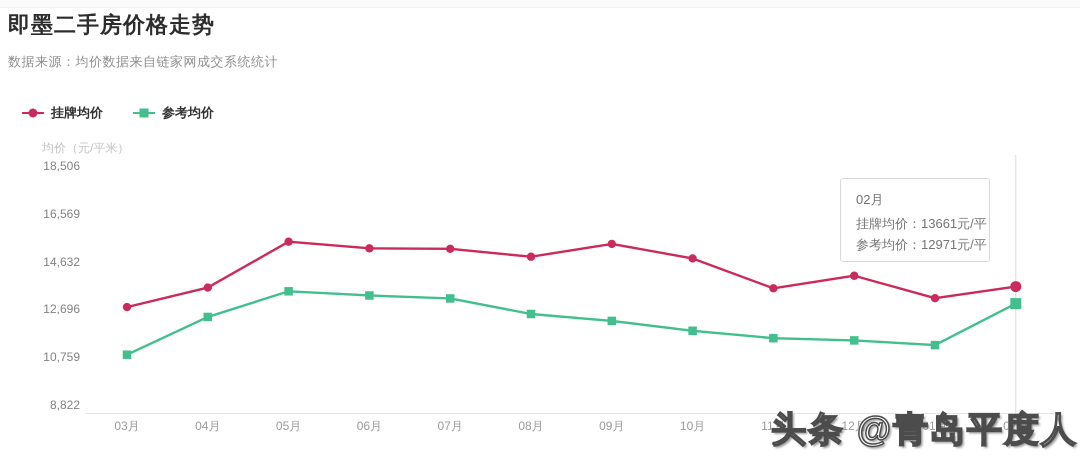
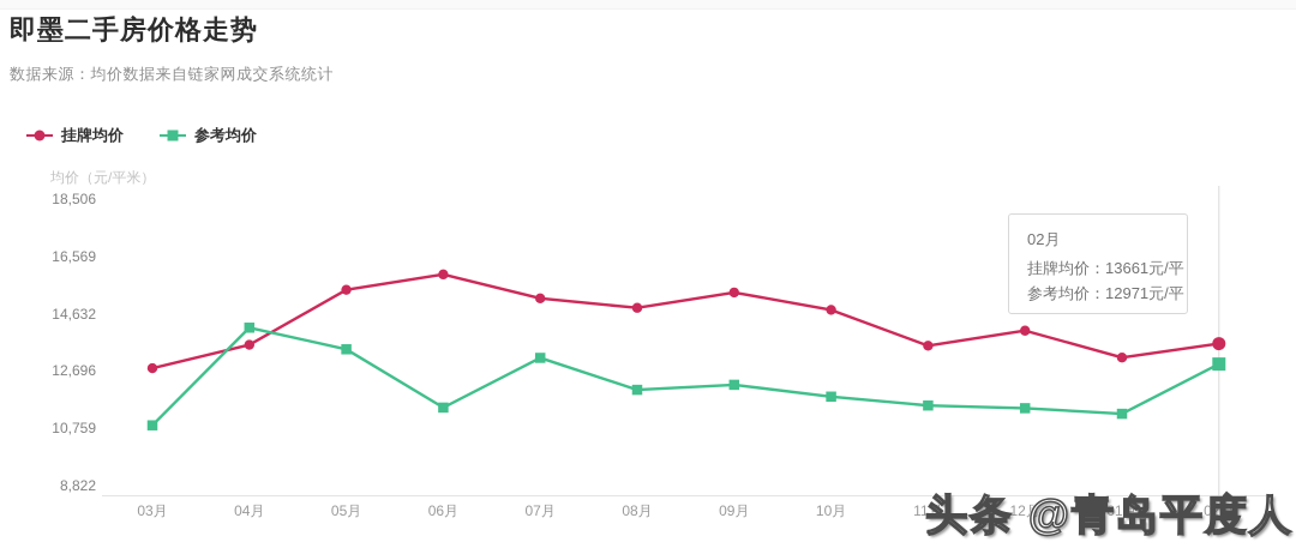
参考均价/04月: 12400 -> 14200
挂牌均价/06月: 15200 -> 16000
参考均价/06月: 13300 -> 11500
参考均价/08月: 12600 -> 12100
